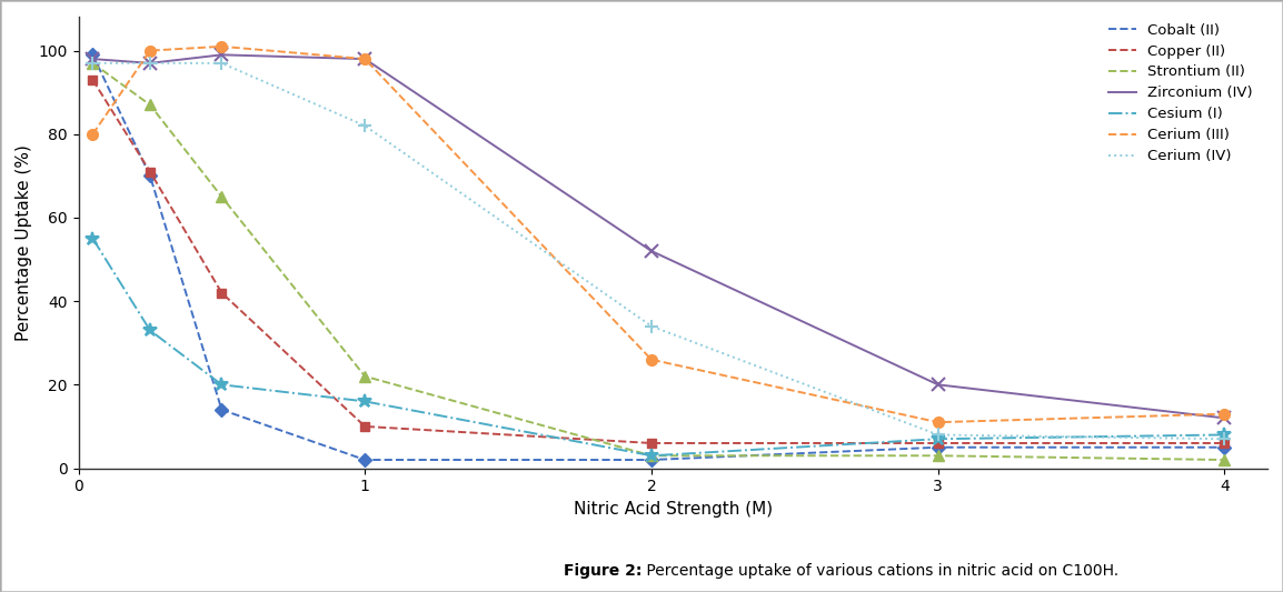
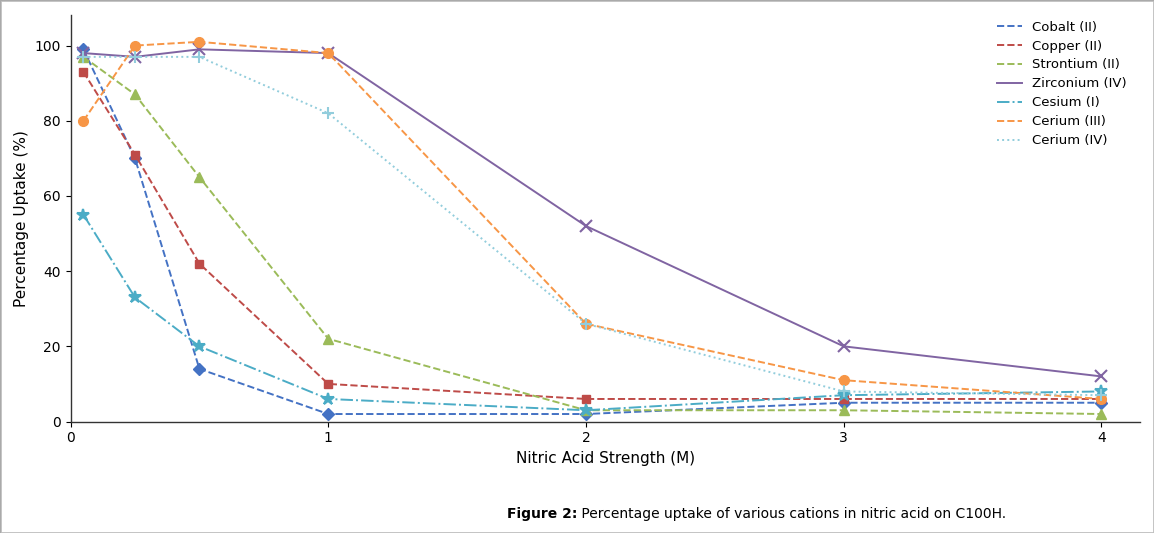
Cesium (I)/1: 16 -> 6
Cerium (IV)/2: 34 -> 26
Cerium (III)/4: 13 -> 6
